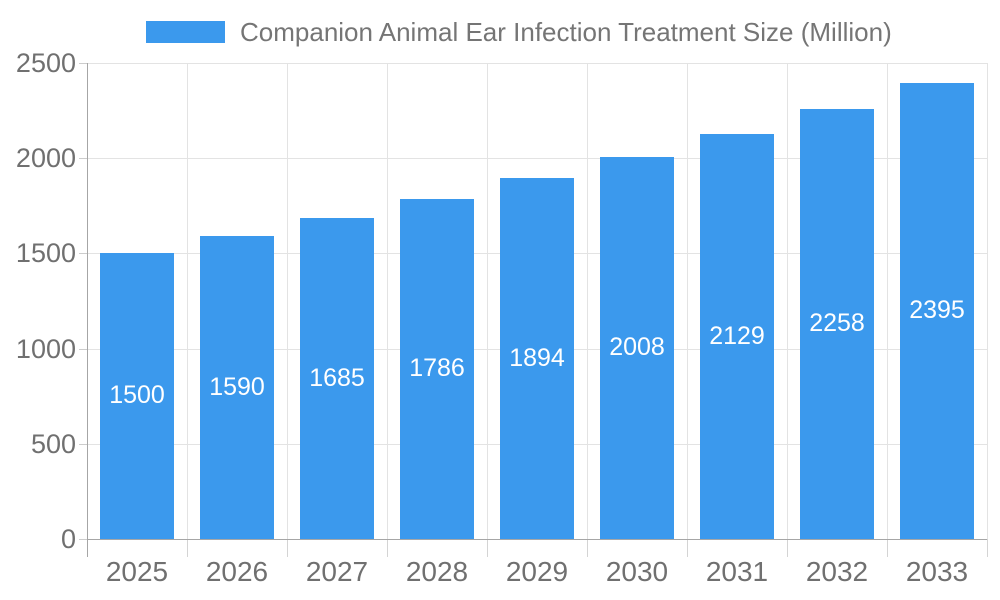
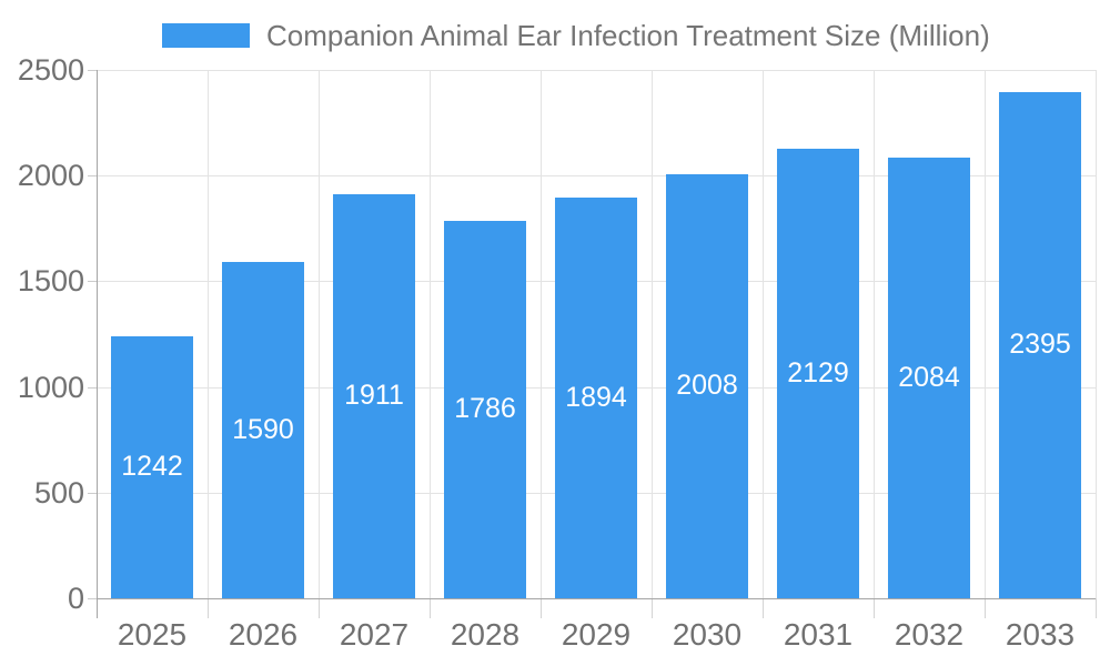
2025: 1500 -> 1242
2027: 1685 -> 1911
2032: 2258 -> 2084
